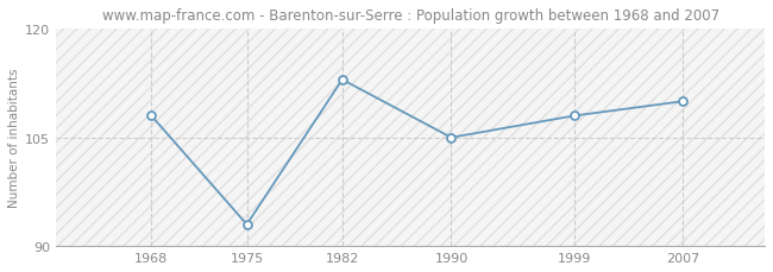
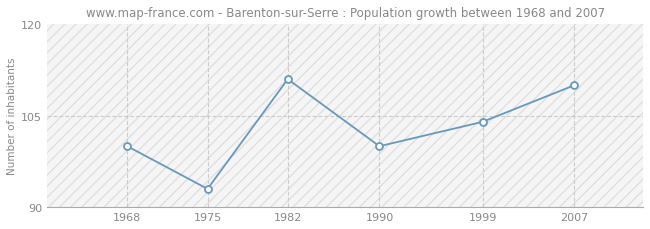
1968: 108 -> 100
1982: 113 -> 111
1990: 105 -> 100
1999: 108 -> 104
